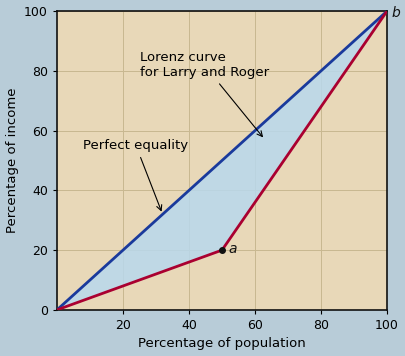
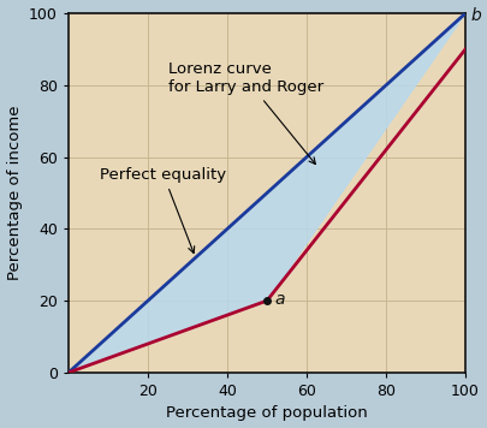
100: 100 -> 90
